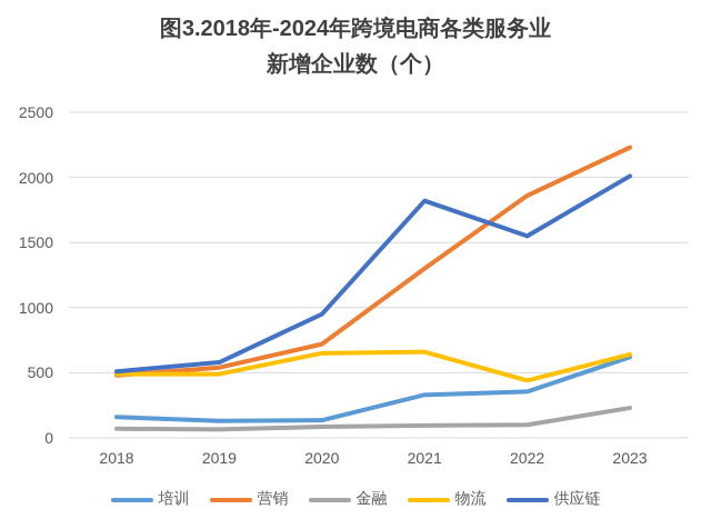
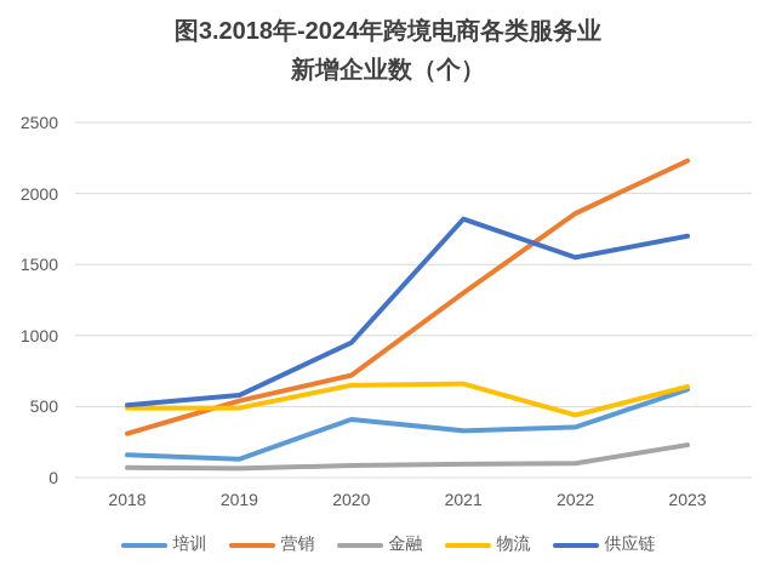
营销/2018: 480 -> 310
培训/2020: 140 -> 410
供应链/2023: 2010 -> 1700
